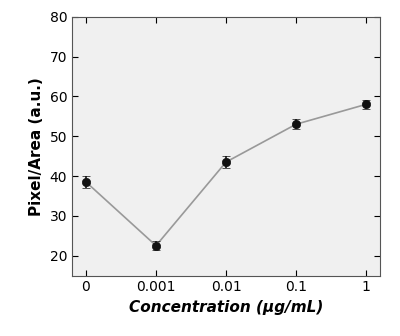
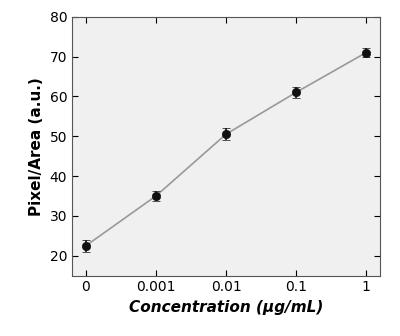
0: 38.5 -> 22.5
0.001: 22.5 -> 35.0
0.01: 43.5 -> 50.5
0.1: 53.0 -> 61.0
1: 58.0 -> 71.0
